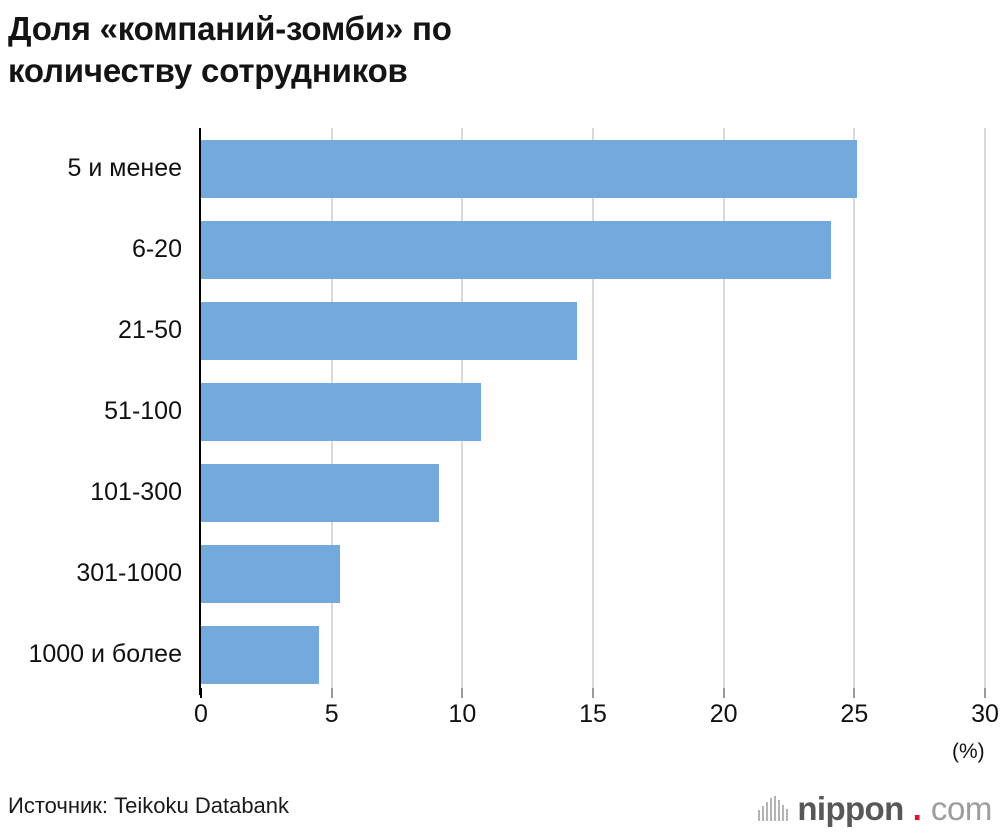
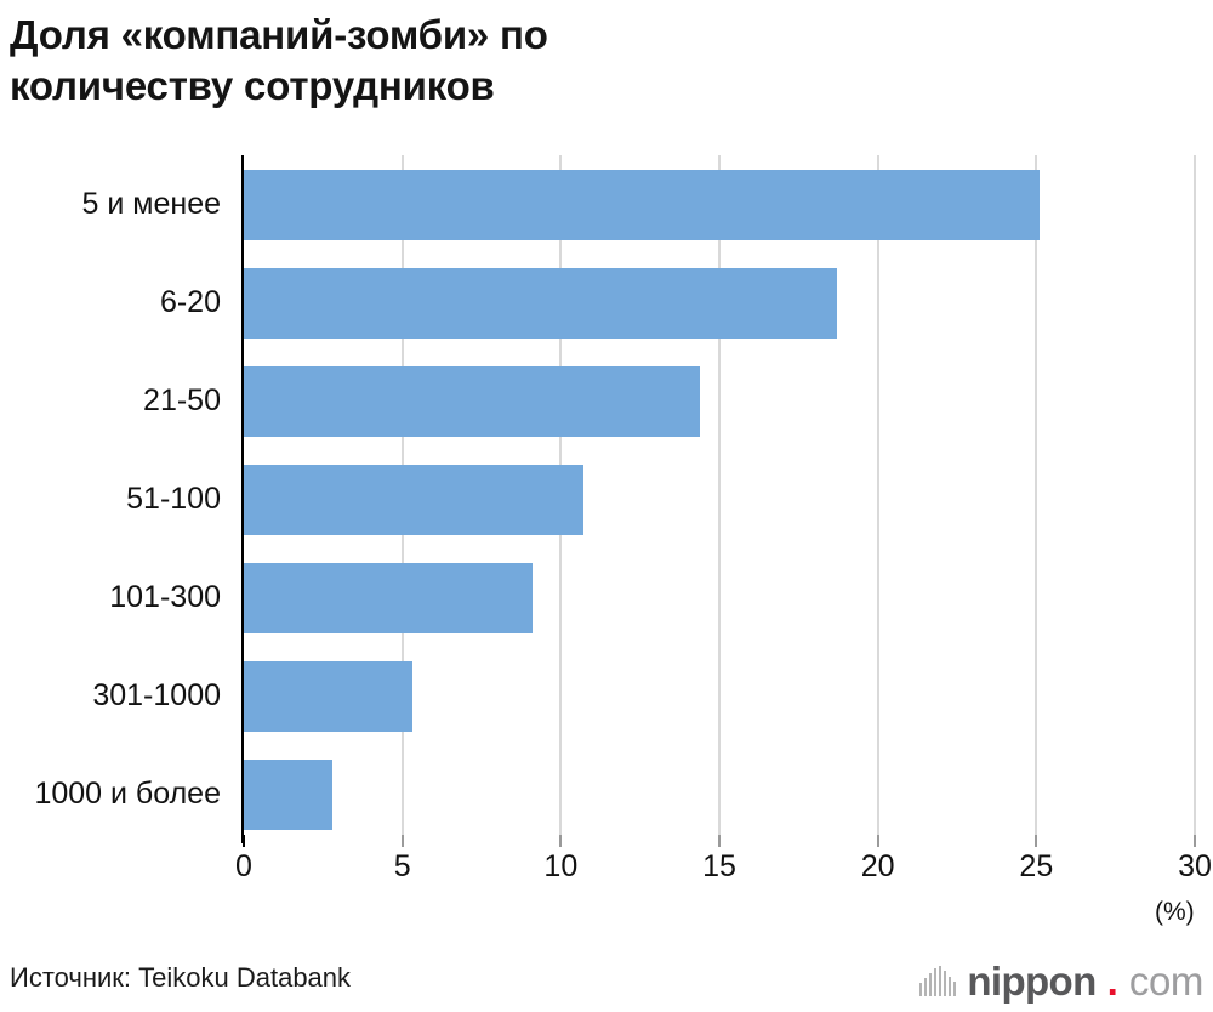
6-20: 24.1 -> 18.7
1000 и более: 4.5 -> 2.8
